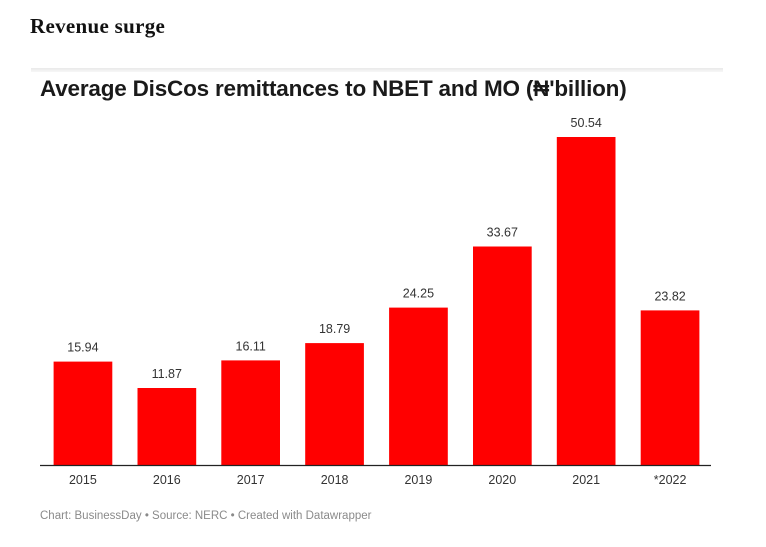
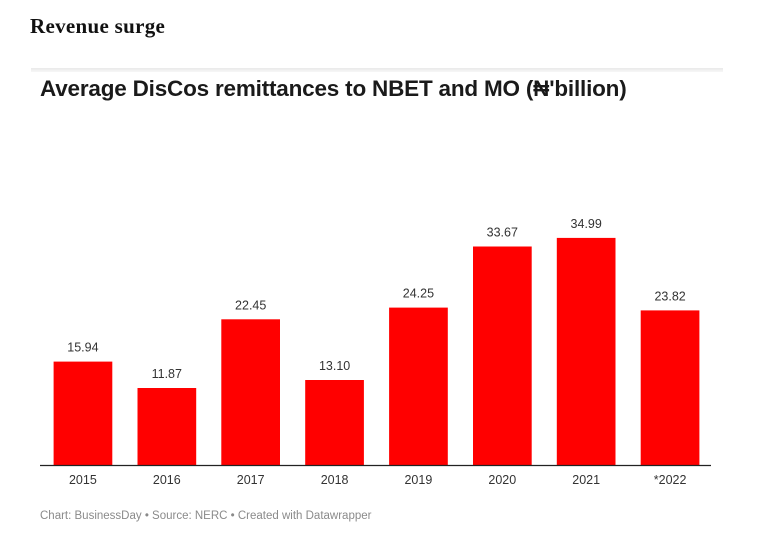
2017: 16.11 -> 22.45
2018: 18.79 -> 13.10
2021: 50.54 -> 34.99
